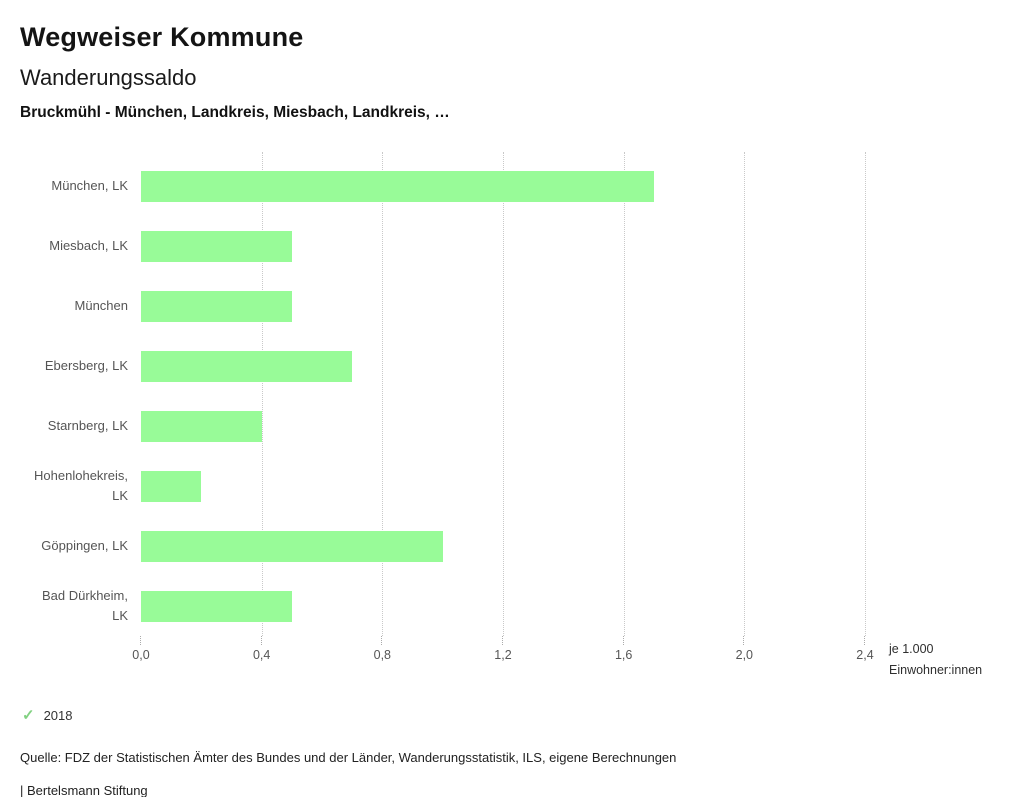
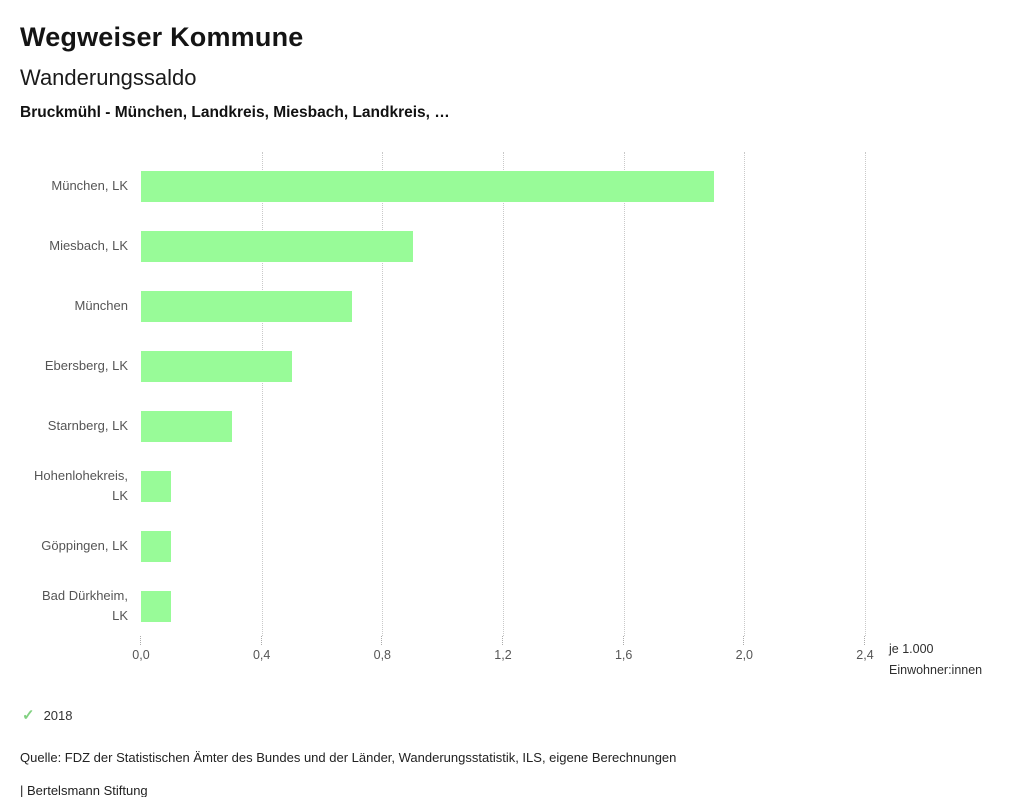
München, LK: 1,7 -> 1,9
Miesbach, LK: 0,5 -> 0,9
München: 0,5 -> 0,7
Ebersberg, LK: 0,7 -> 0,5
Starnberg, LK: 0,4 -> 0,3
Hohenlohekreis, LK: 0,2 -> 0,1
Göppingen, LK: 1,0 -> 0,1
Bad Dürkheim, LK: 0,5 -> 0,1
